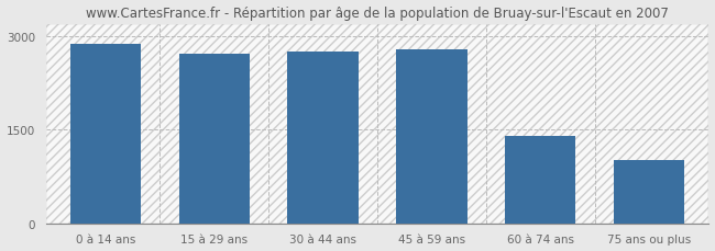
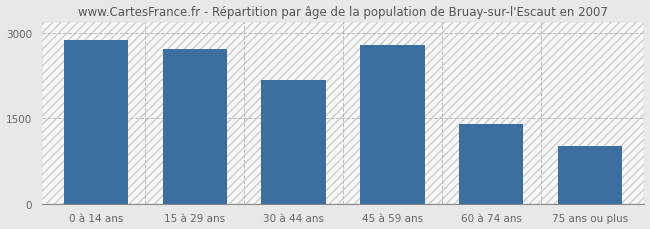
30 à 44 ans: 2750 -> 2180
